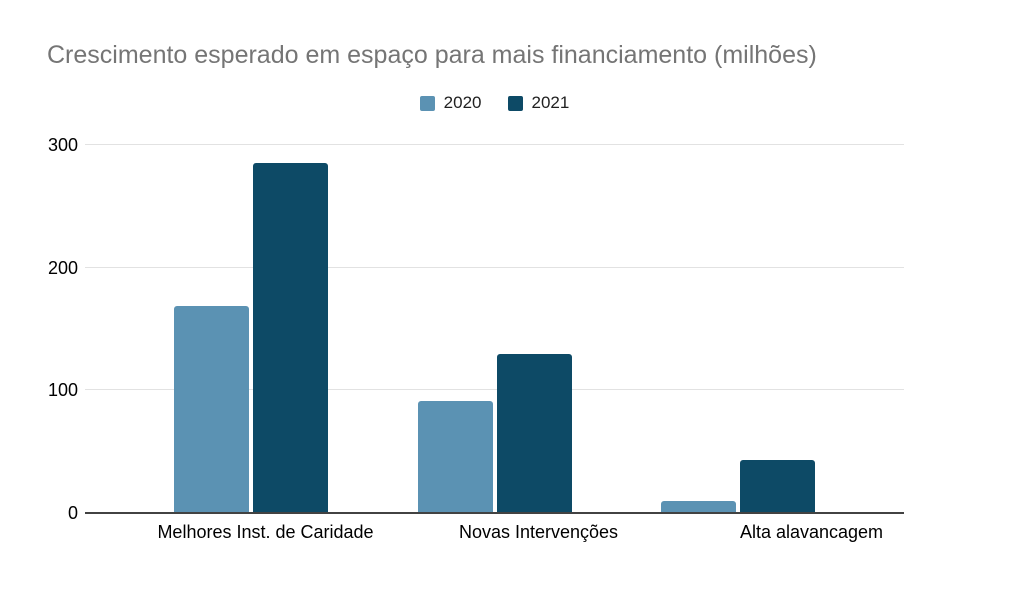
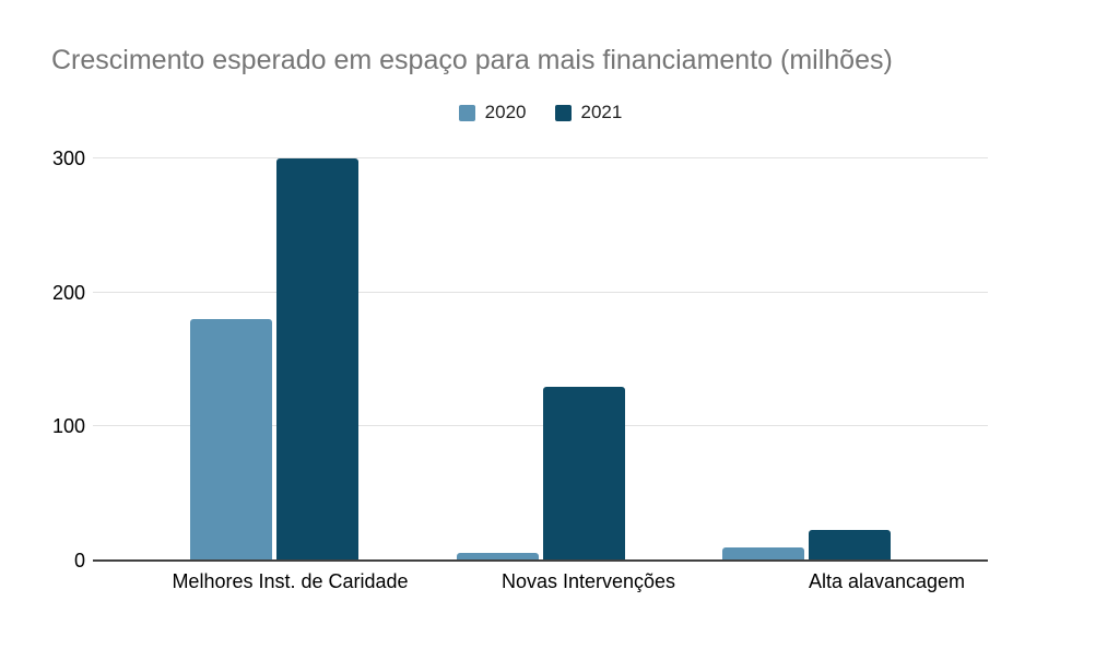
2020/Melhores Inst. de Caridade: 169 -> 180
2021/Melhores Inst. de Caridade: 285 -> 300
2020/Novas Intervenções: 91 -> 6
2021/Alta alavancagem: 43 -> 23
